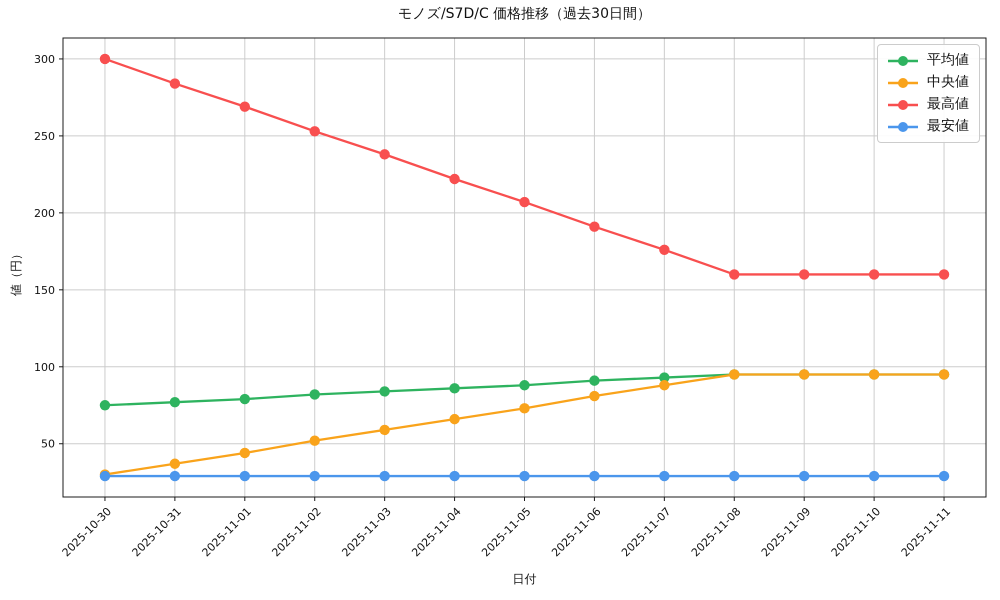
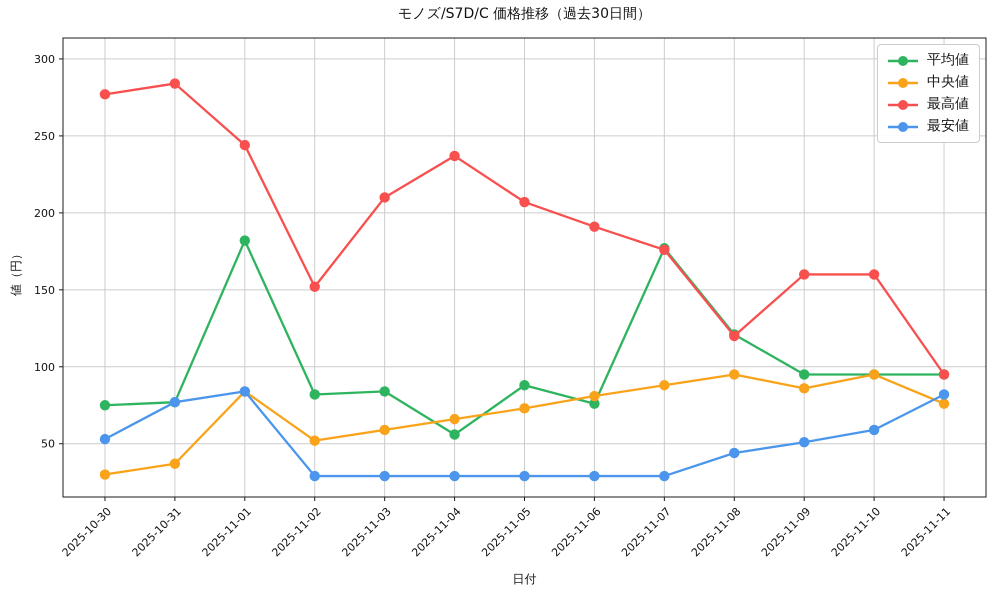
最高値/2025-10-30: 300 -> 277
最安値/2025-10-30: 29 -> 53
最安値/2025-10-31: 29 -> 77
平均値/2025-11-01: 79 -> 182
中央値/2025-11-01: 44 -> 84
最高値/2025-11-01: 269 -> 244
最安値/2025-11-01: 29 -> 84
最高値/2025-11-02: 253 -> 152
最高値/2025-11-03: 238 -> 210
平均値/2025-11-04: 86 -> 56
最高値/2025-11-04: 222 -> 237
平均値/2025-11-06: 91 -> 76
平均値/2025-11-07: 93 -> 177
平均値/2025-11-08: 95 -> 121
最高値/2025-11-08: 160 -> 120
最安値/2025-11-08: 29 -> 44
中央値/2025-11-09: 95 -> 86
最安値/2025-11-09: 29 -> 51
最安値/2025-11-10: 29 -> 59
中央値/2025-11-11: 95 -> 76
最高値/2025-11-11: 160 -> 95
最安値/2025-11-11: 29 -> 82
